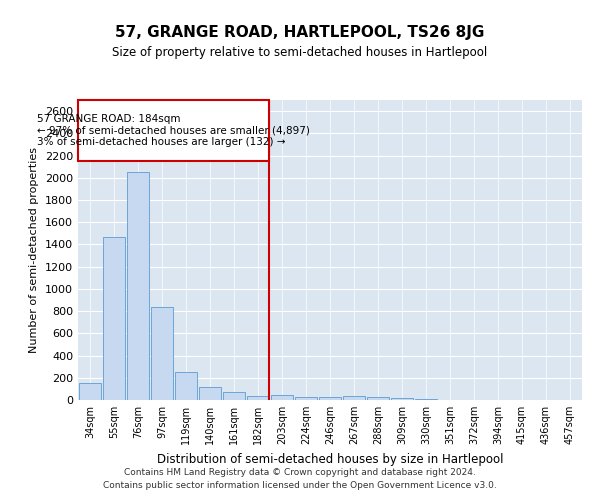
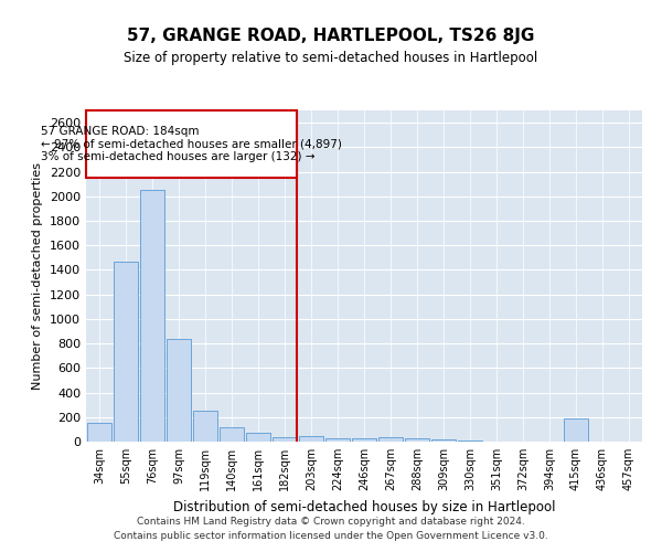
415sqm: 0 -> 190
